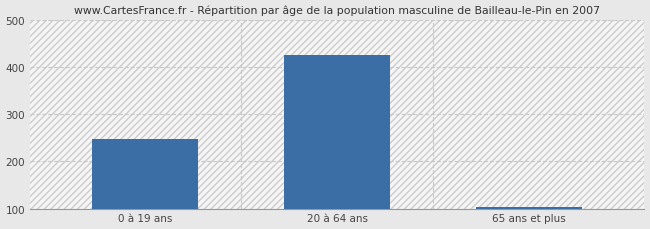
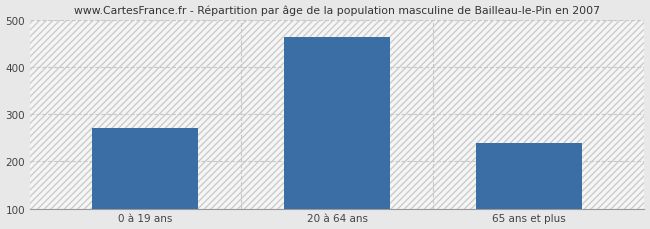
0 à 19 ans: 248 -> 270
20 à 64 ans: 425 -> 465
65 ans et plus: 103 -> 240
